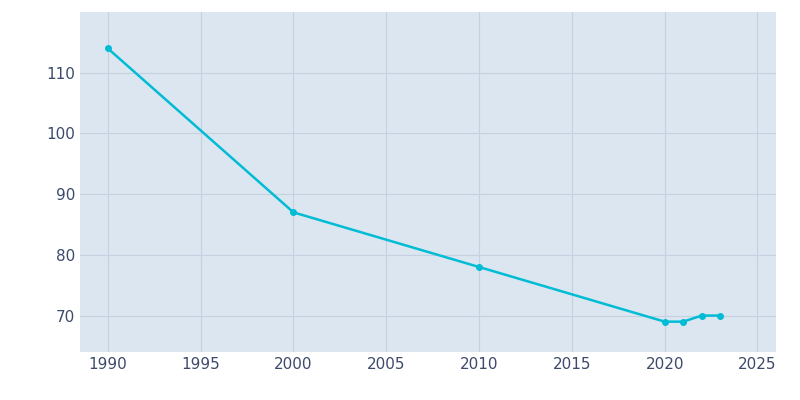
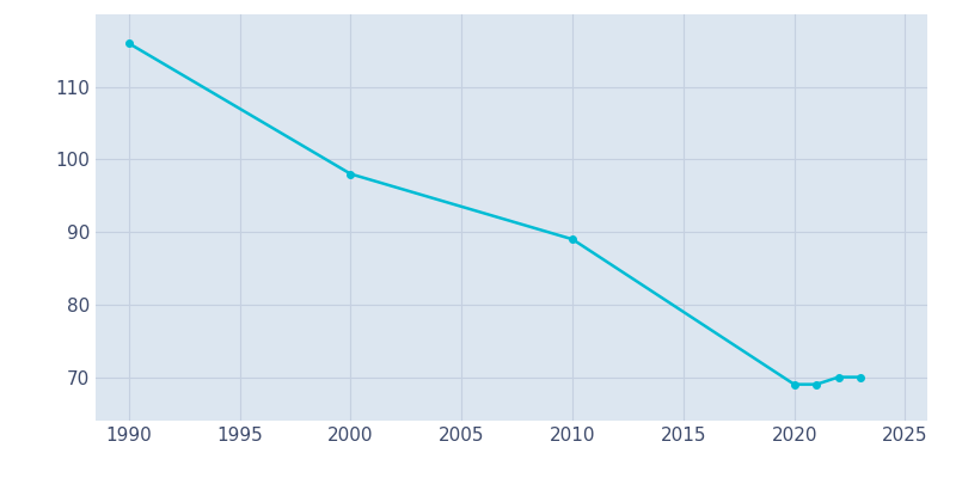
1990: 114 -> 116
2000: 87 -> 98
2010: 78 -> 89
